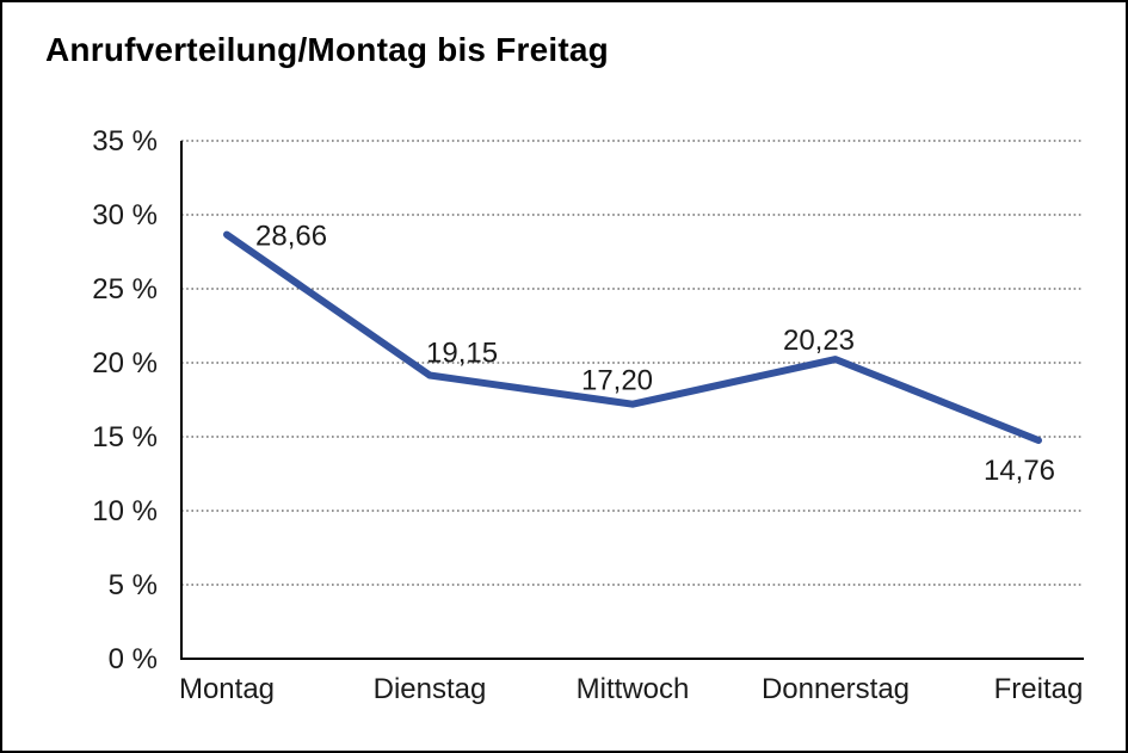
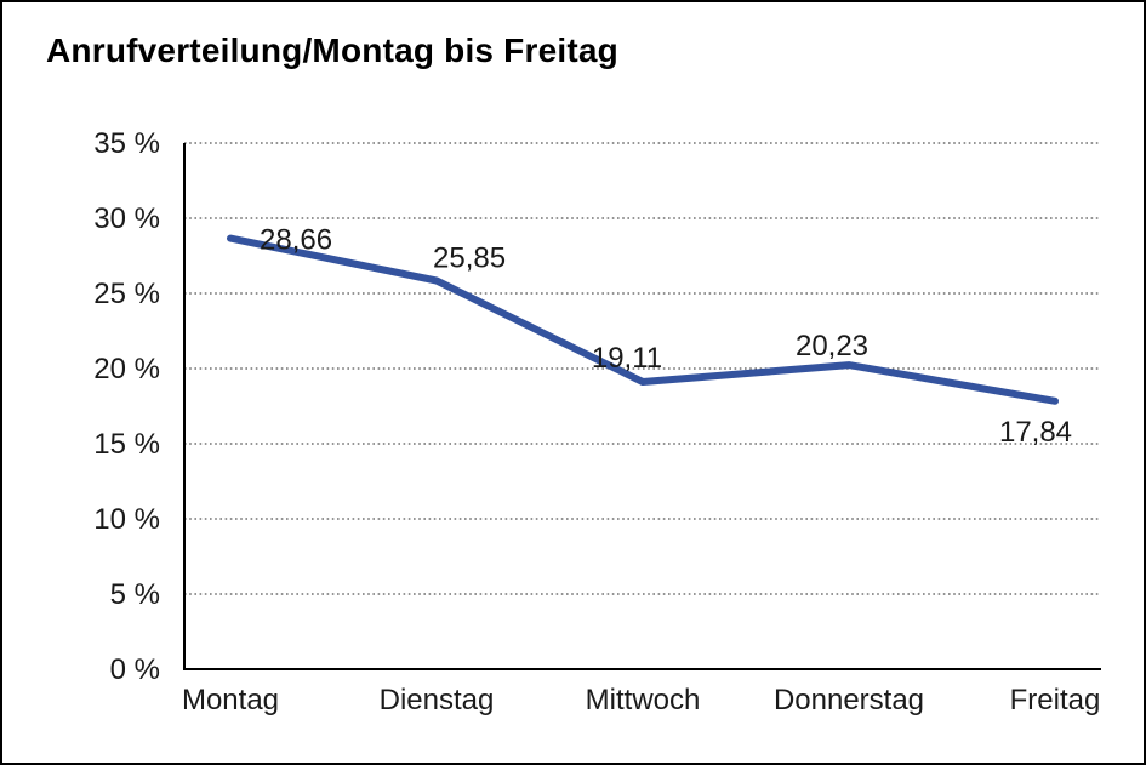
Dienstag: 19,15 -> 25,85
Mittwoch: 17,20 -> 19,11
Freitag: 14,76 -> 17,84
